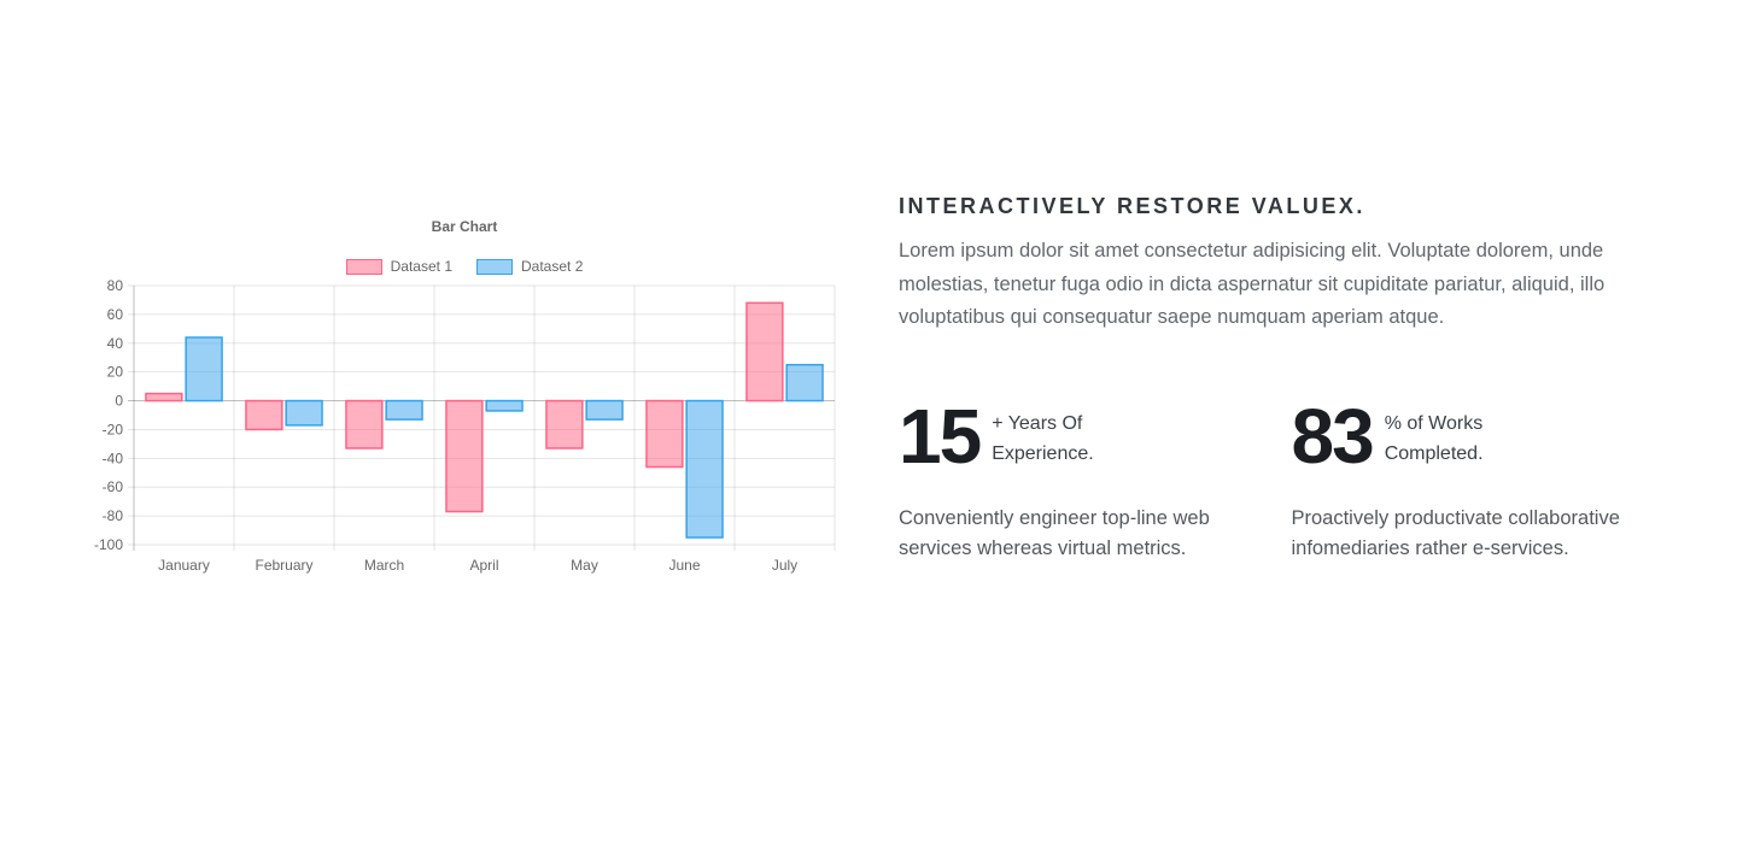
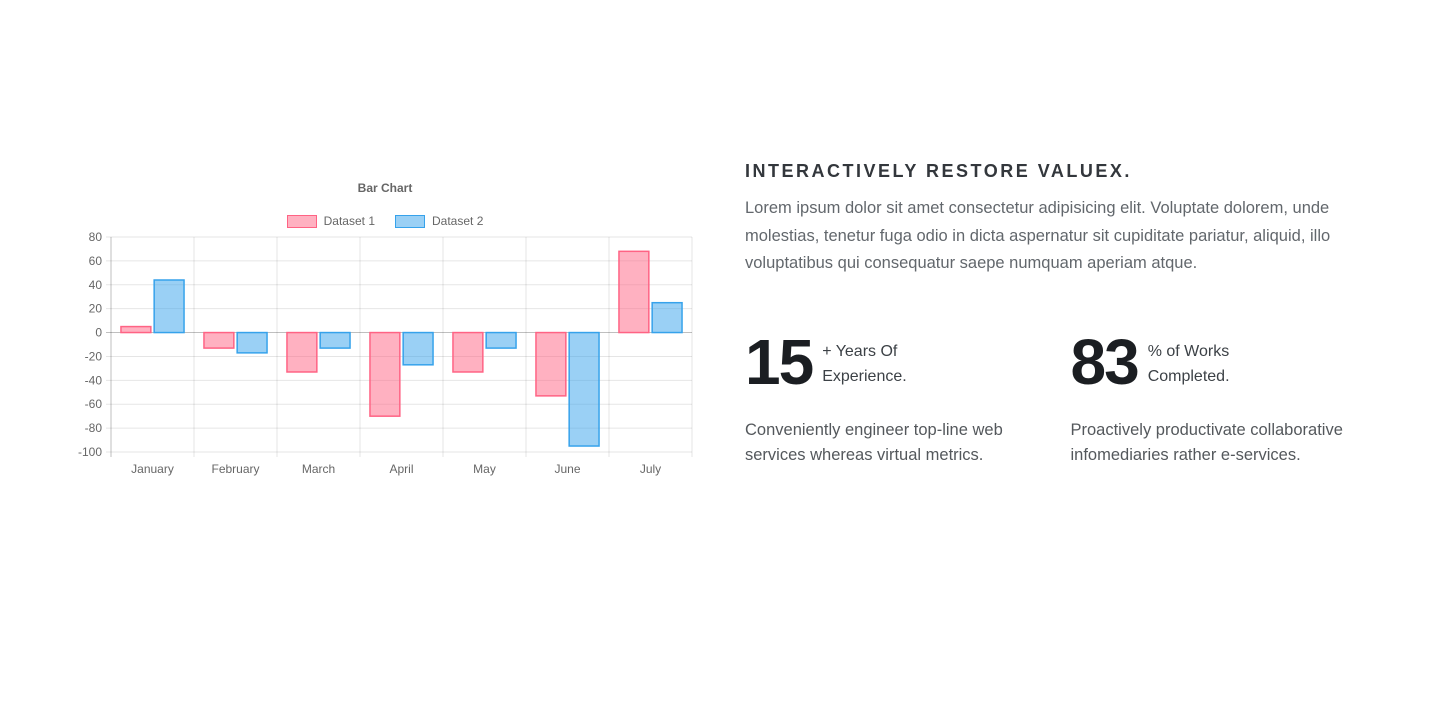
Dataset 1/February: -20 -> -13
Dataset 1/April: -77 -> -70
Dataset 2/April: -7 -> -27
Dataset 1/June: -46 -> -53
